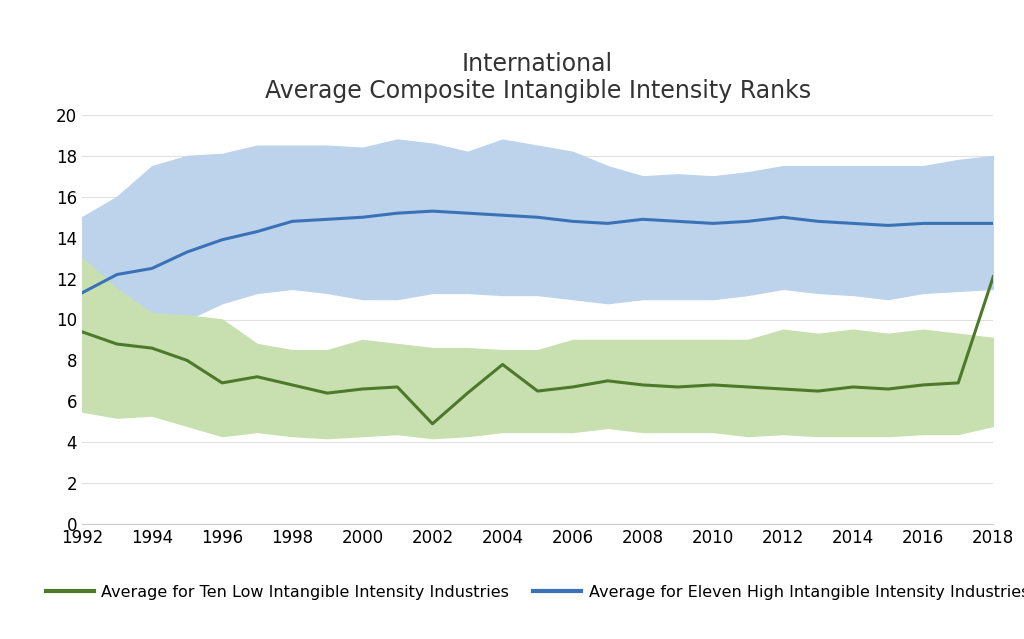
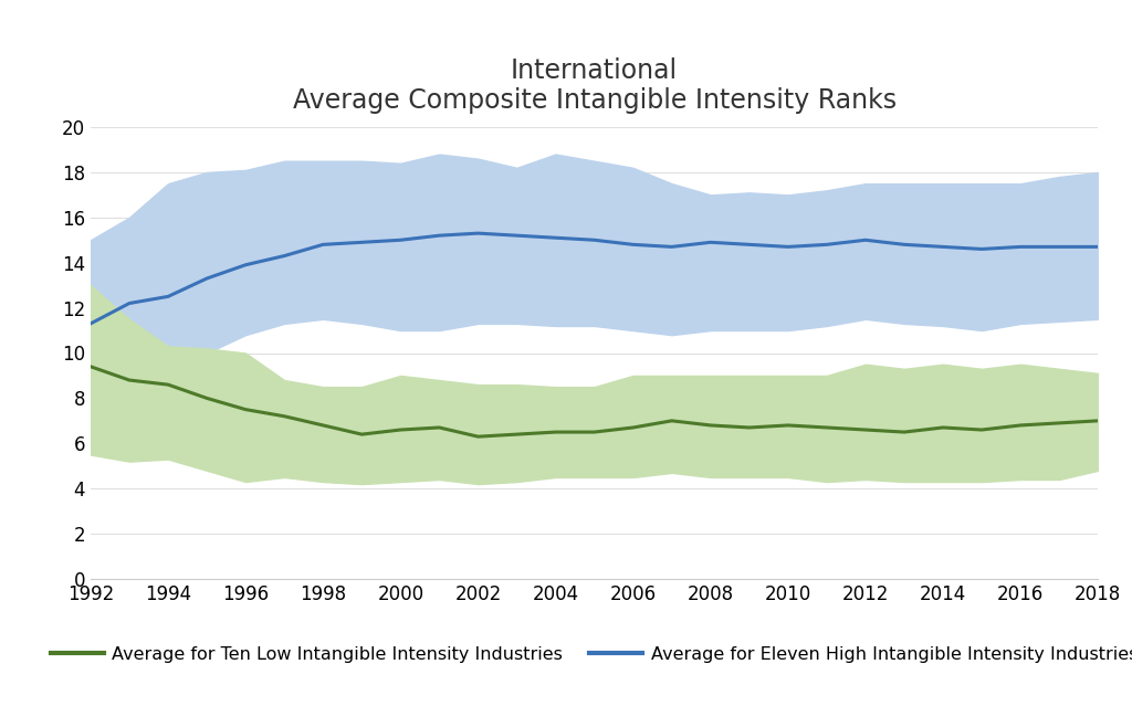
Average for Ten Low Intangible Intensity Industries/1996: 6.9 -> 7.5
Average for Ten Low Intangible Intensity Industries/2002: 4.9 -> 6.3
Average for Ten Low Intangible Intensity Industries/2004: 7.8 -> 6.5
Average for Ten Low Intangible Intensity Industries/2018: 12.1 -> 7.0
